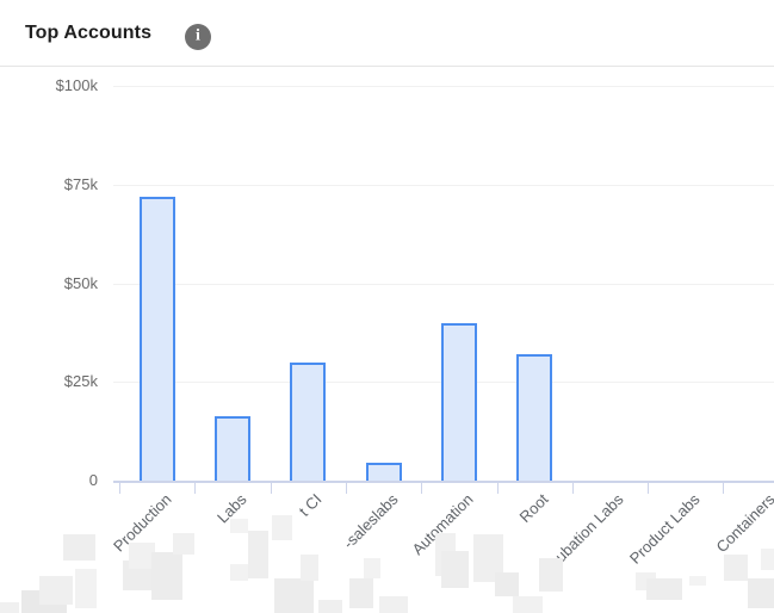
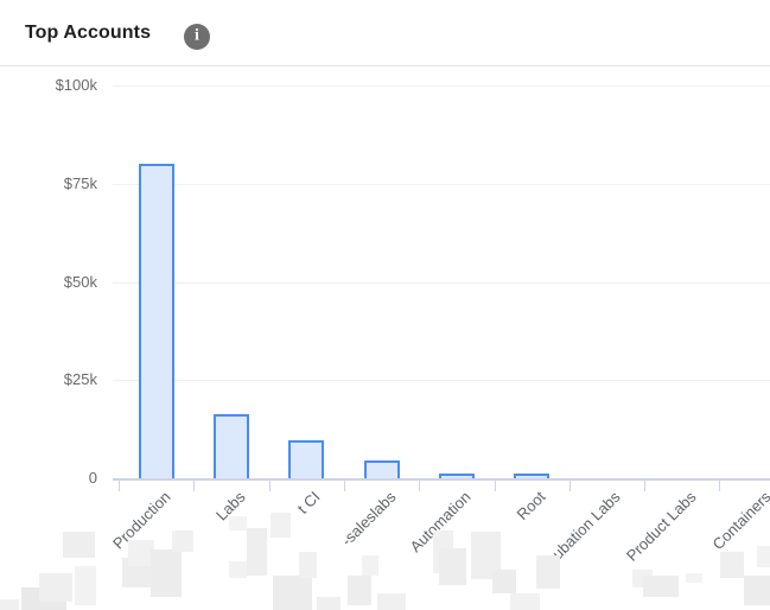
Production: $72k -> $80k
t CI: $30k -> $10k
Automation: $40k -> $1k
Root: $32k -> $1k
